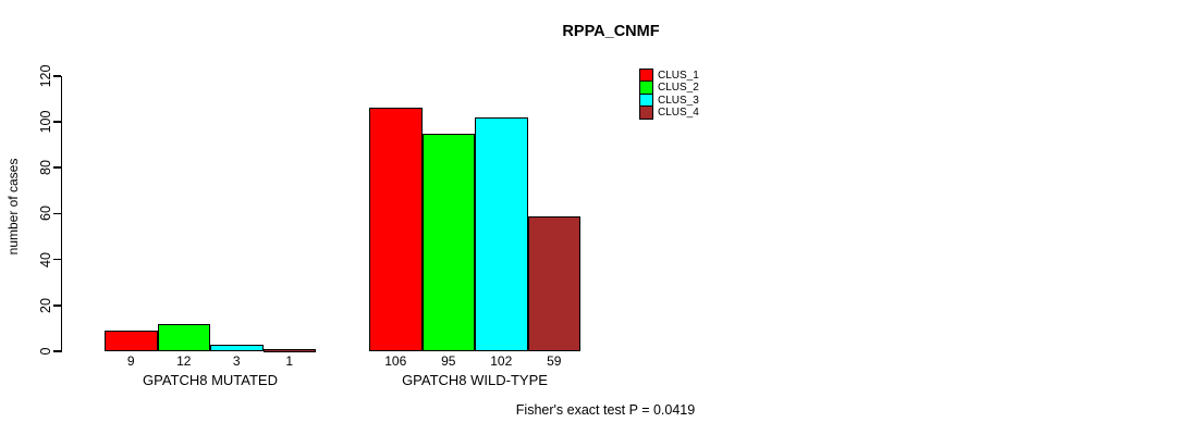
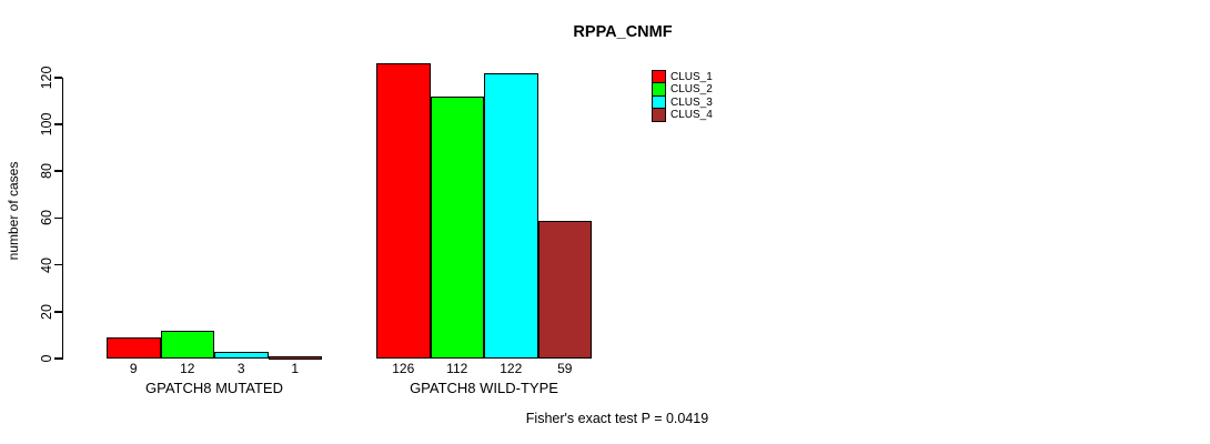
CLUS_1/GPATCH8 WILD-TYPE: 106 -> 126
CLUS_2/GPATCH8 WILD-TYPE: 95 -> 112
CLUS_3/GPATCH8 WILD-TYPE: 102 -> 122
